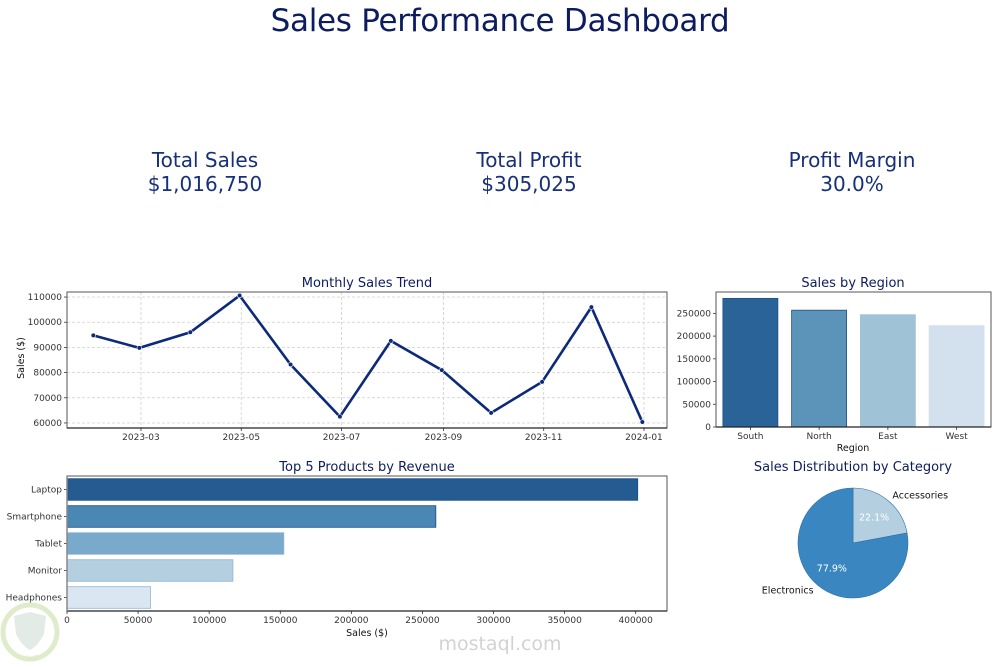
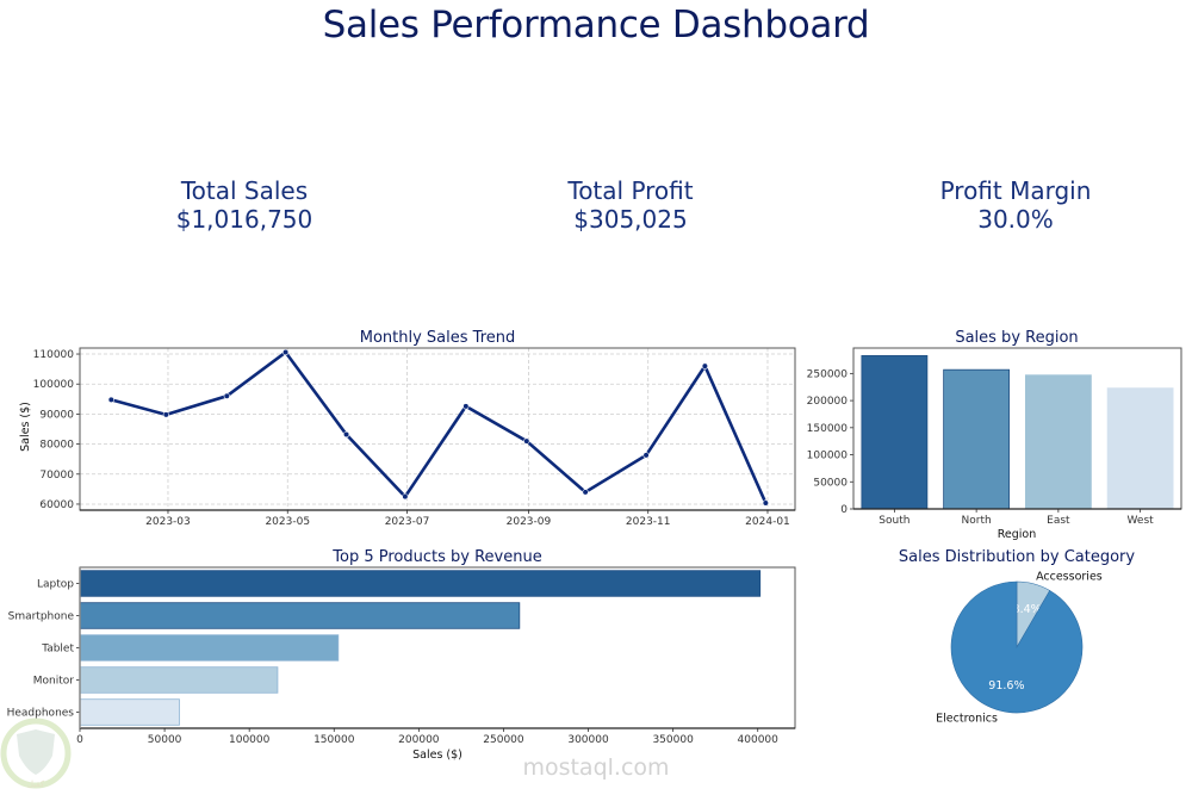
Sales Distribution by Category/Accessories: 22.1% -> 8.4%
Sales Distribution by Category/Electronics: 77.9% -> 91.6%
